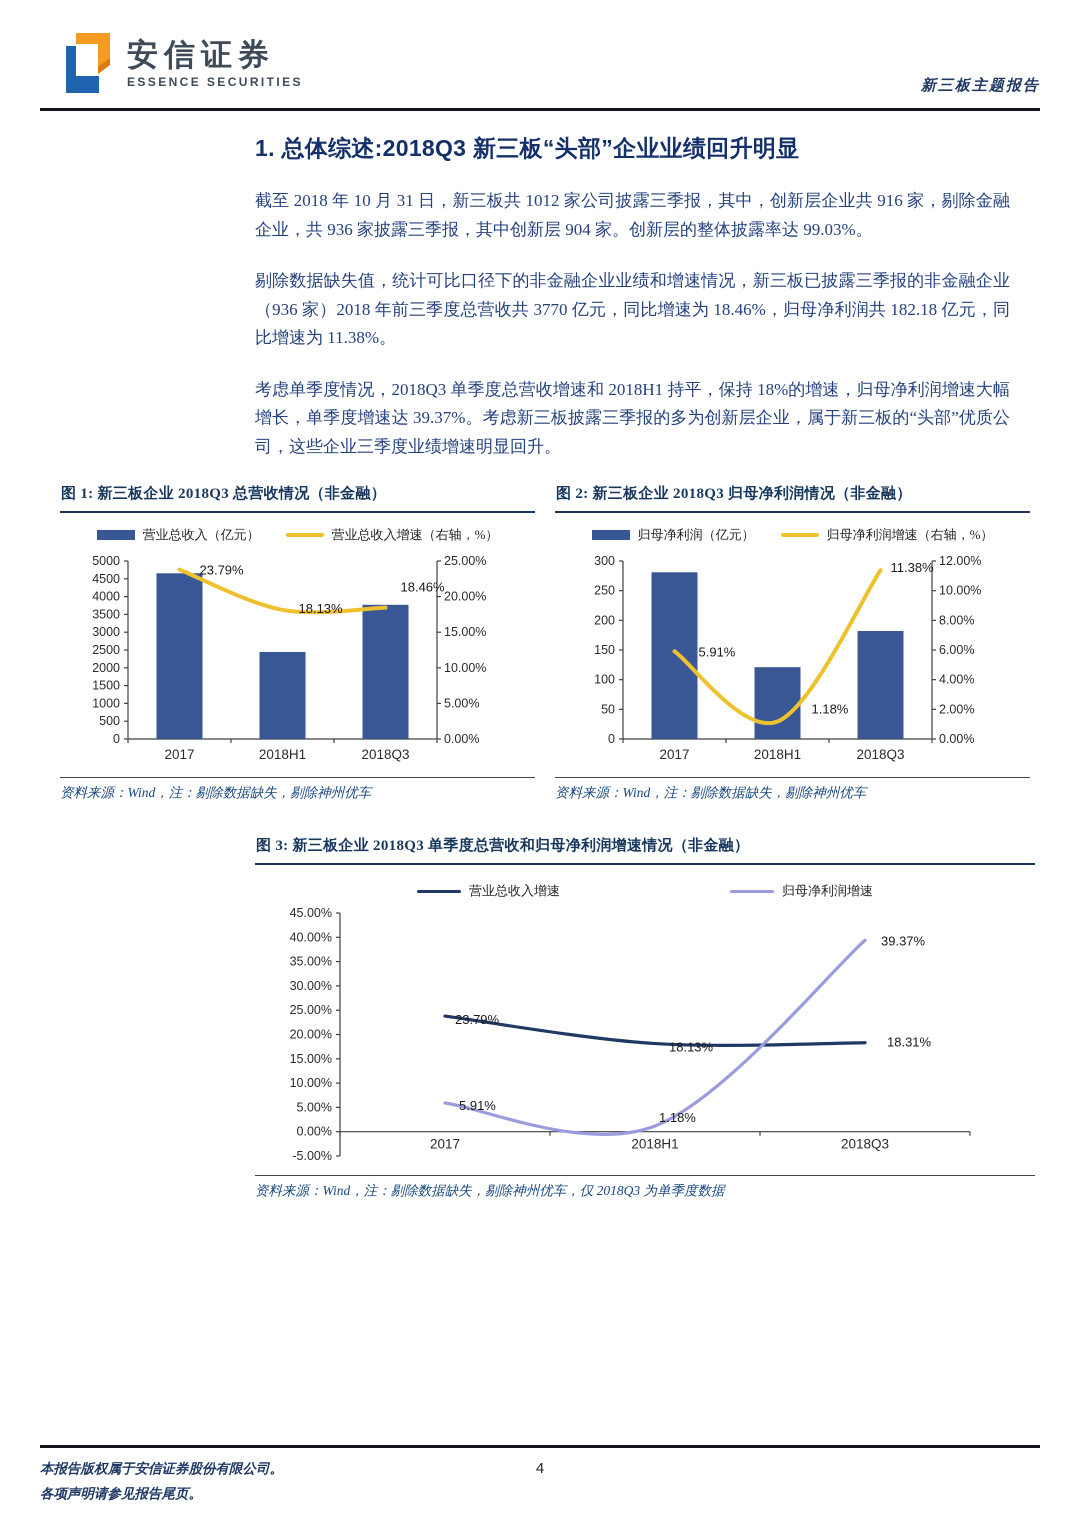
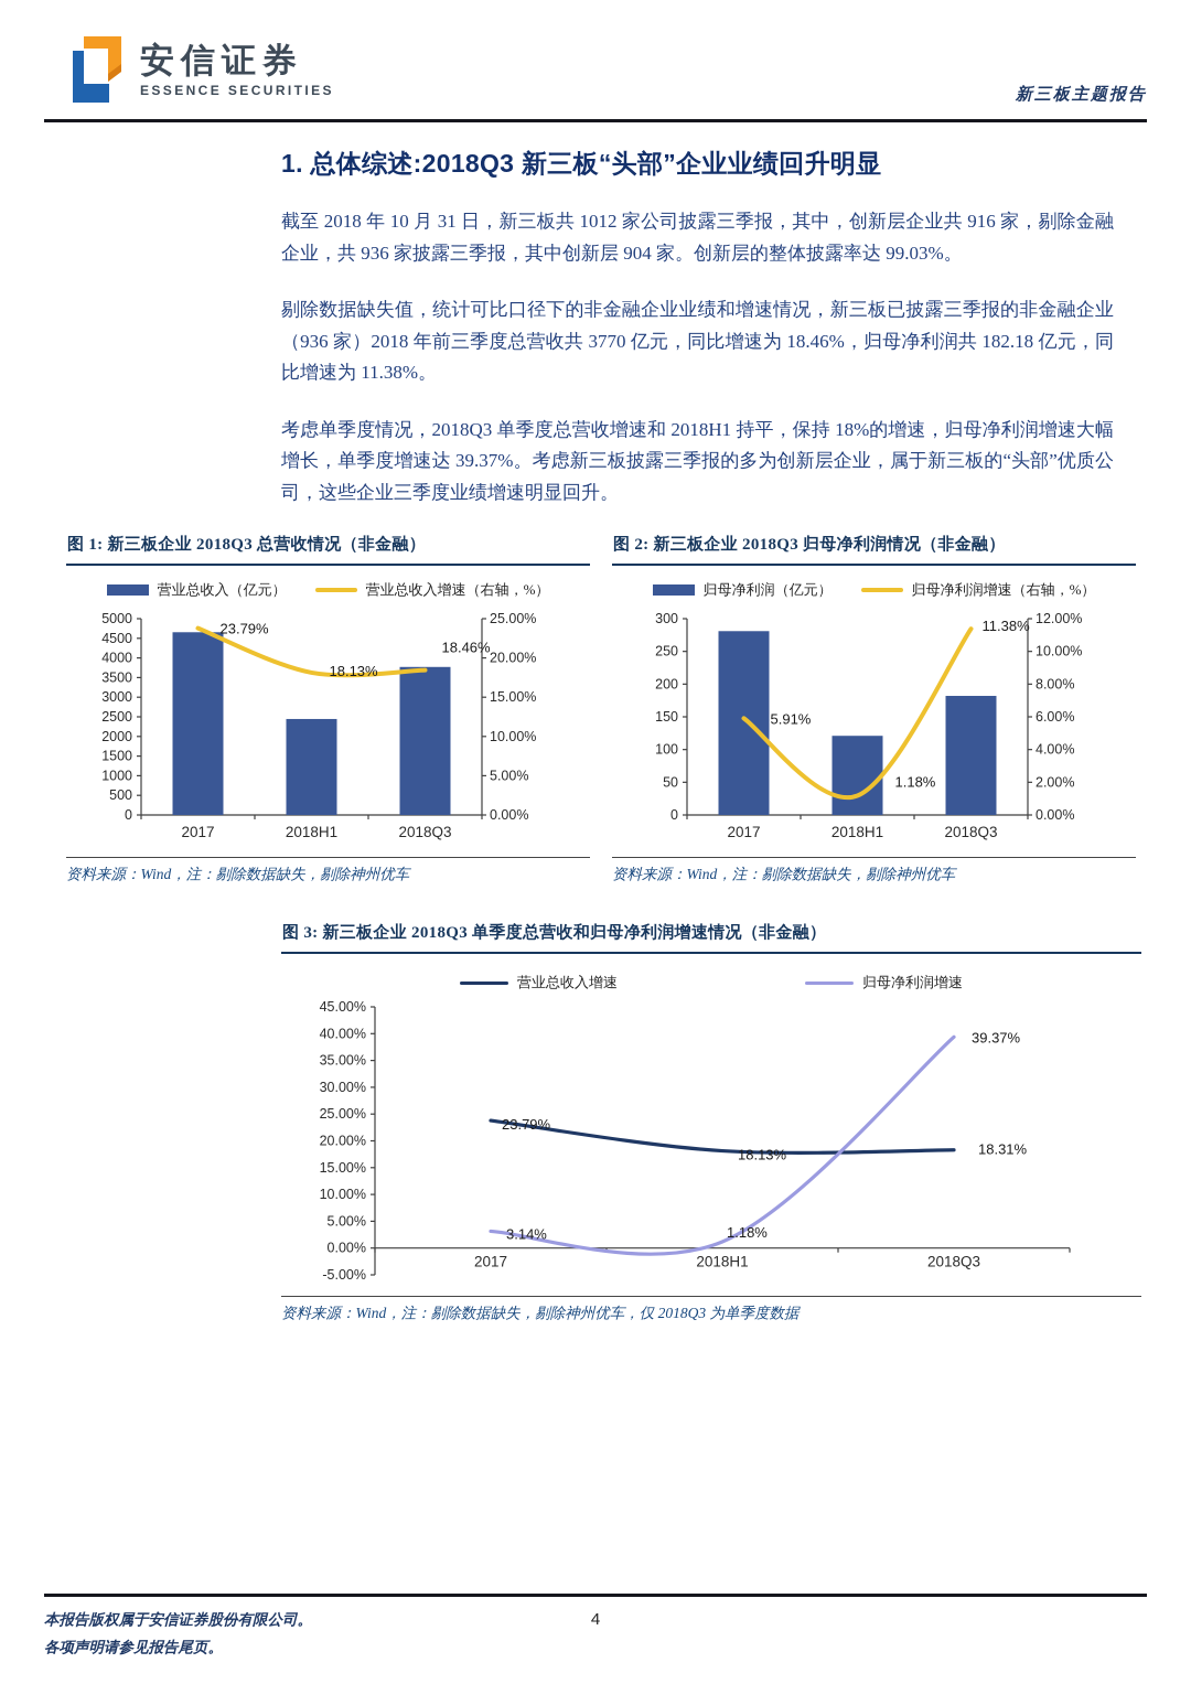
图 3: 新三板企业 2018Q3 单季度总营收和归母净利润增速情况（非金融）/归母净利润增速/2017: 5.91% -> 3.14%
